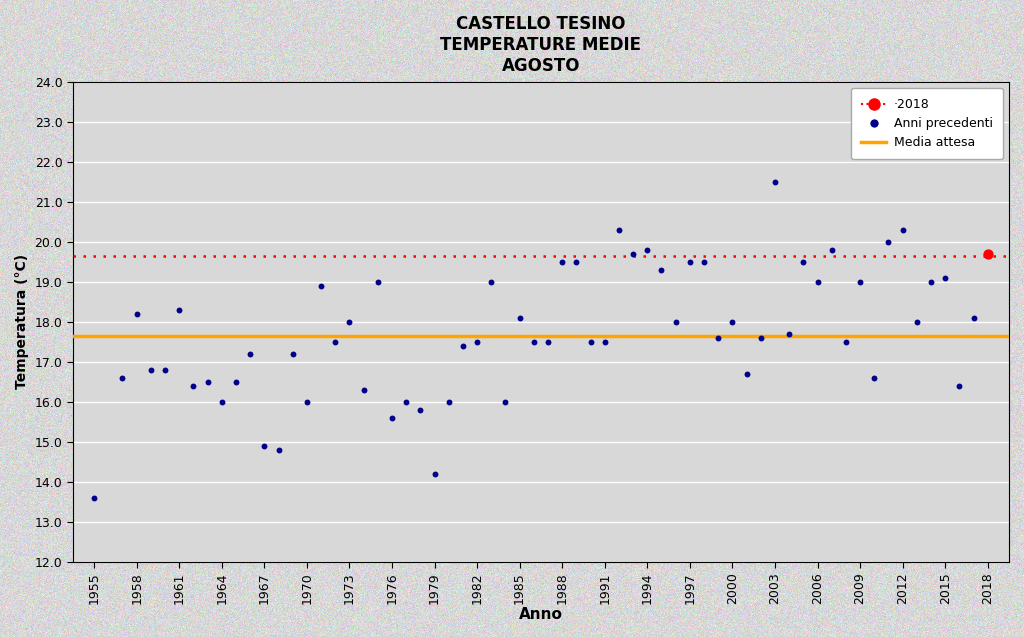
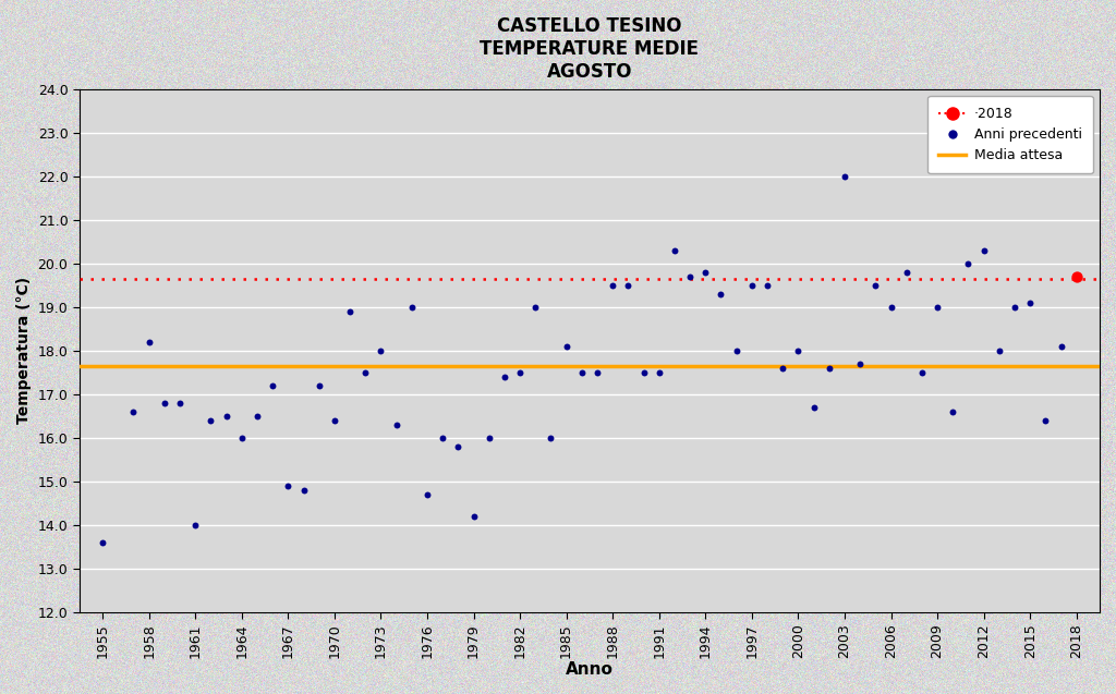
Anni precedenti/1961: 18.3 -> 14.0
Anni precedenti/1970: 16.0 -> 16.4
Anni precedenti/1976: 15.6 -> 14.7
Anni precedenti/2003: 21.5 -> 22.0
